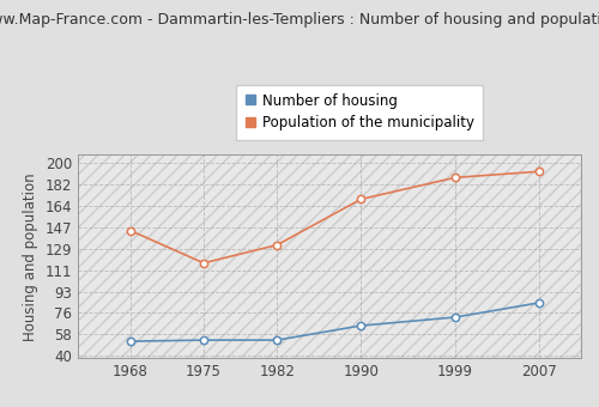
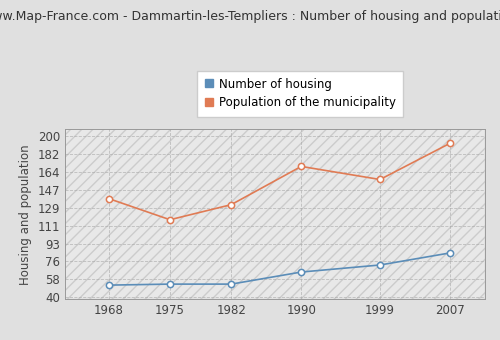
Population of the municipality/1968: 144 -> 138
Population of the municipality/1999: 188 -> 157
